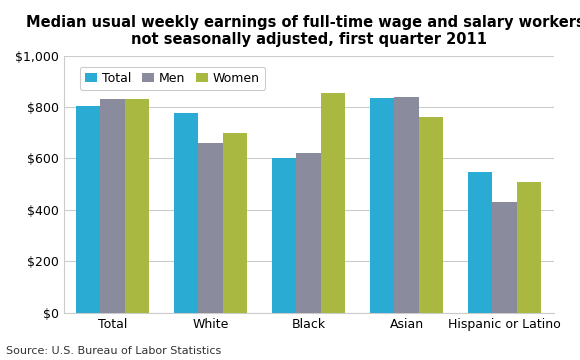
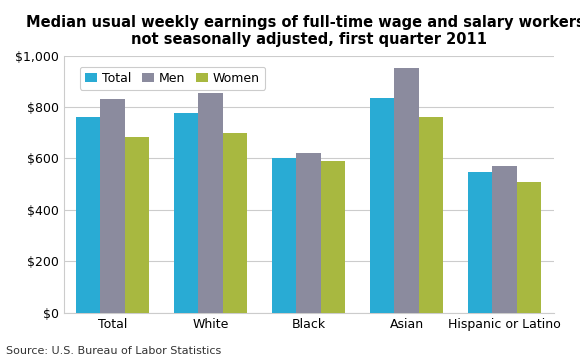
Total/Total: $805 -> $760
Women/Total: $830 -> $685
Men/White: $660 -> $855
Women/Black: $855 -> $590
Men/Asian: $840 -> $950
Men/Hispanic or Latino: $430 -> $572
